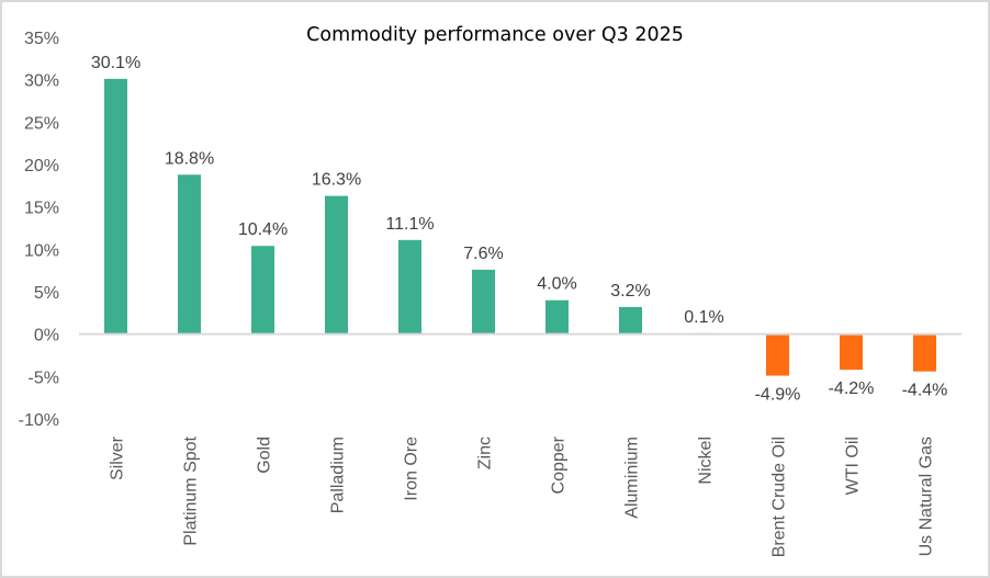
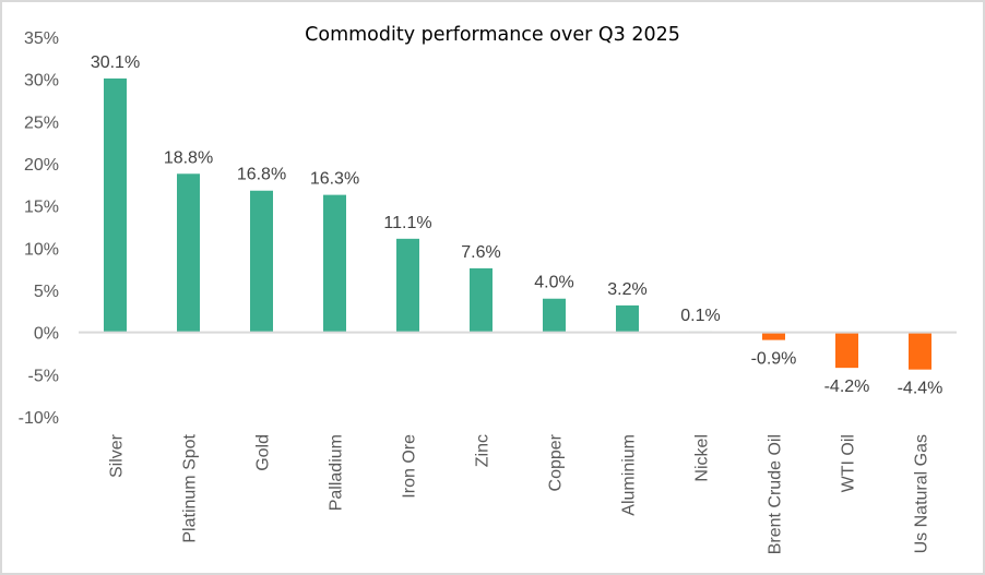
Gold: 10.4% -> 16.8%
Brent Crude Oil: -4.9% -> -0.9%
